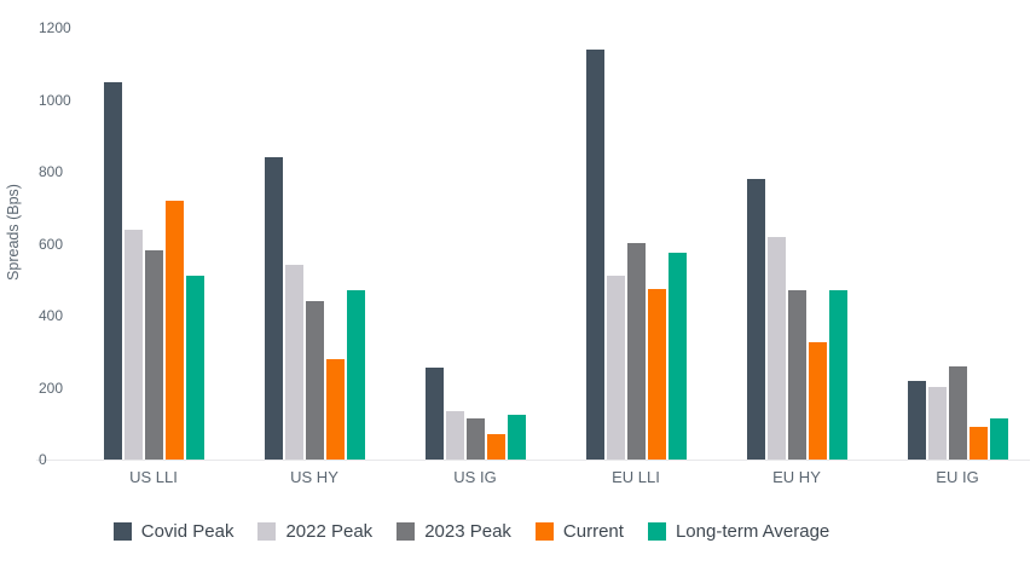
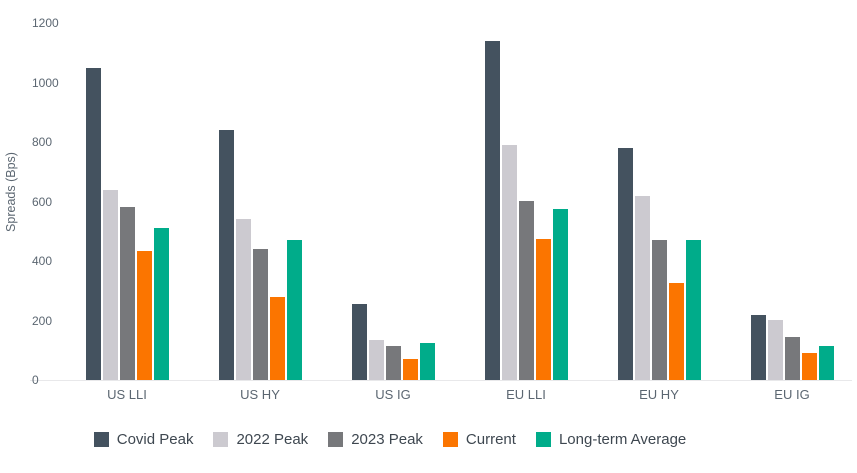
Current/US LLI: 720 -> 440
2022 Peak/EU LLI: 510 -> 790
2023 Peak/EU IG: 260 -> 140
